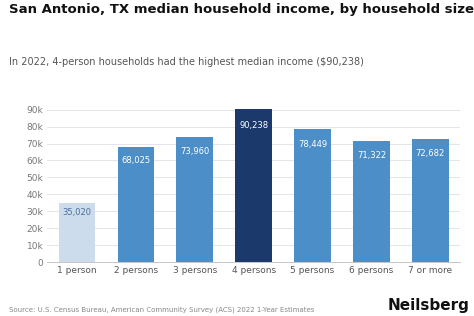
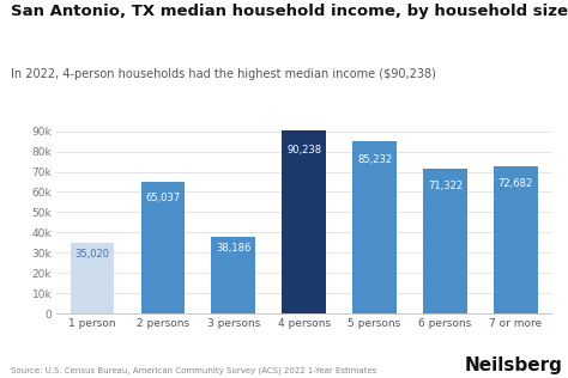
2 persons: 68,025 -> 65,037
3 persons: 73,960 -> 38,186
5 persons: 78,449 -> 85,232
